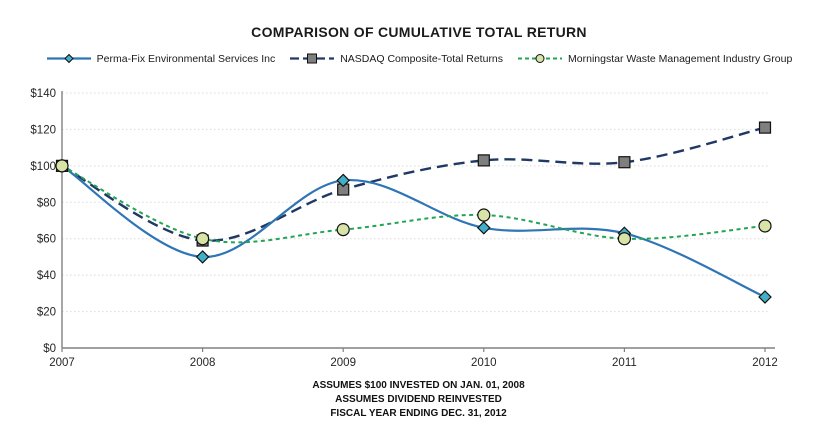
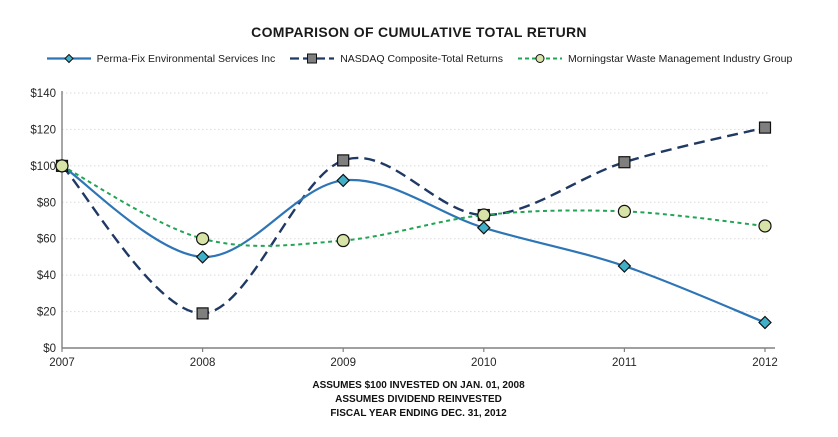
NASDAQ Composite-Total Returns/2008: $59 -> $19
NASDAQ Composite-Total Returns/2009: $87 -> $103
Morningstar Waste Management Industry Group/2009: $65 -> $59
NASDAQ Composite-Total Returns/2010: $103 -> $73
Perma-Fix Environmental Services Inc/2011: $63 -> $45
Morningstar Waste Management Industry Group/2011: $60 -> $75
Perma-Fix Environmental Services Inc/2012: $28 -> $14
